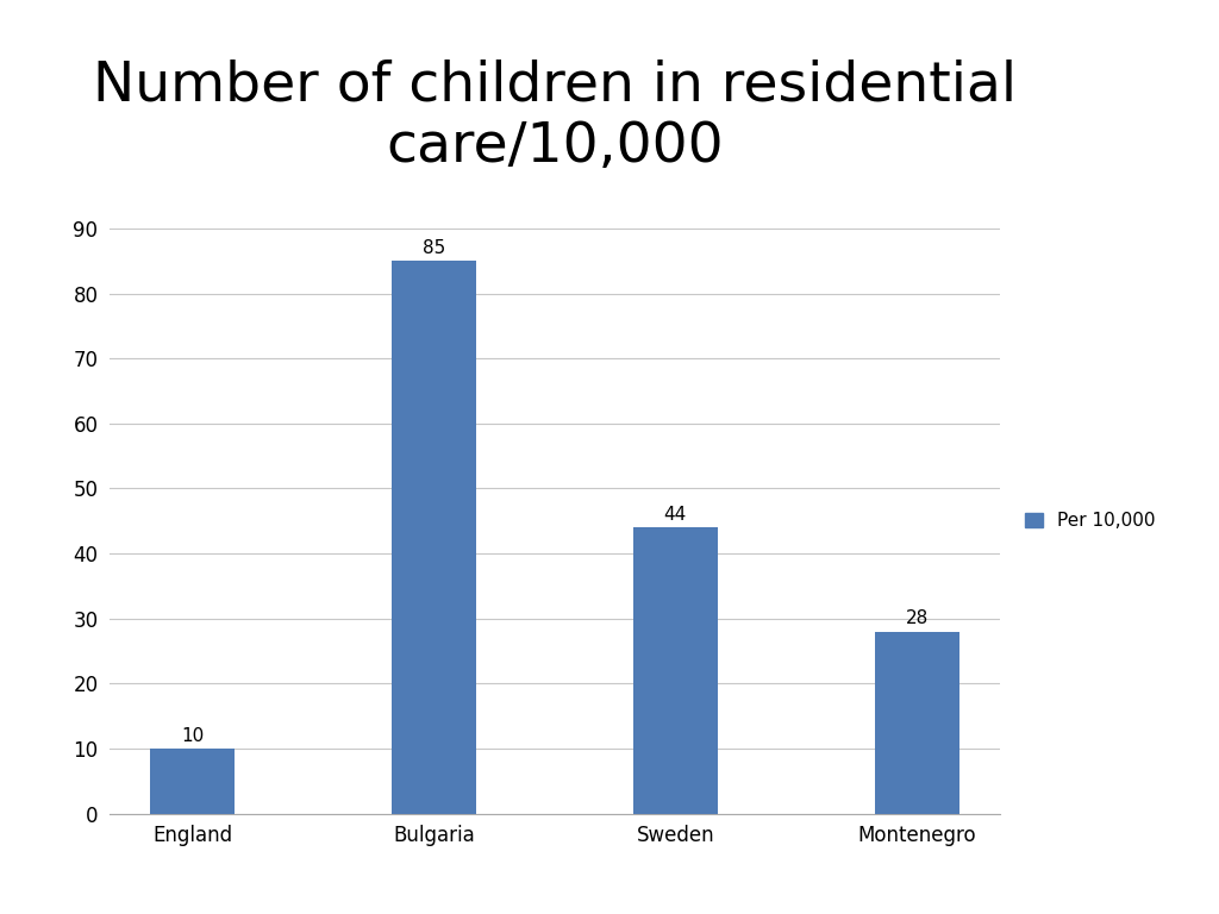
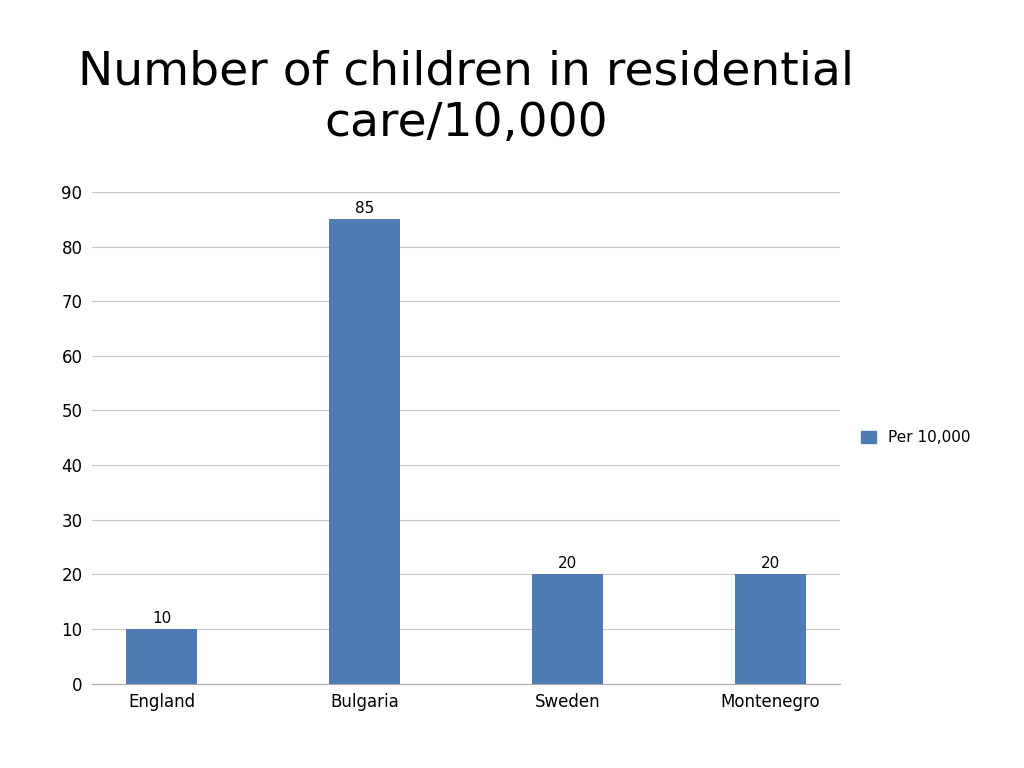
Sweden: 44 -> 20
Montenegro: 28 -> 20
